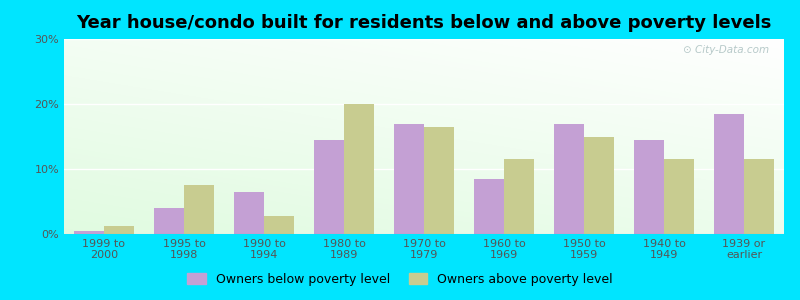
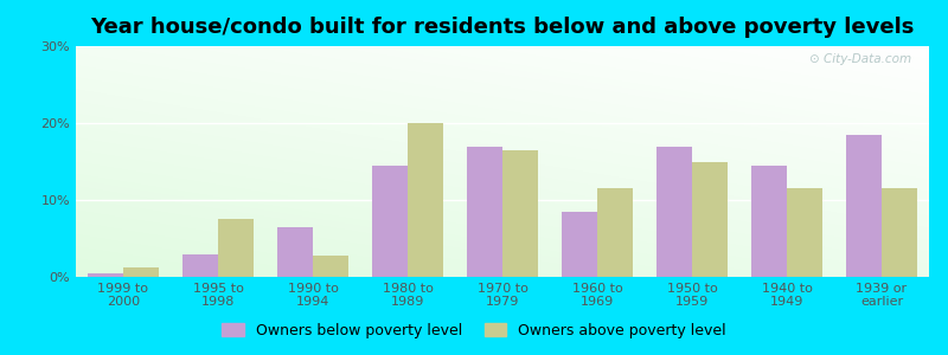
Owners below poverty level/1995 to 1998: 4.0% -> 3.0%
